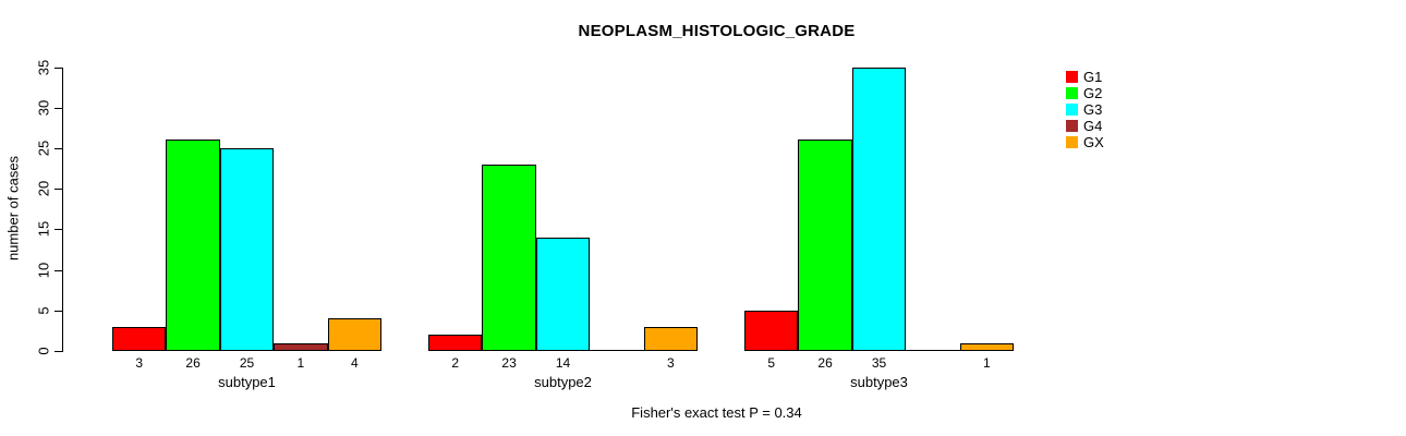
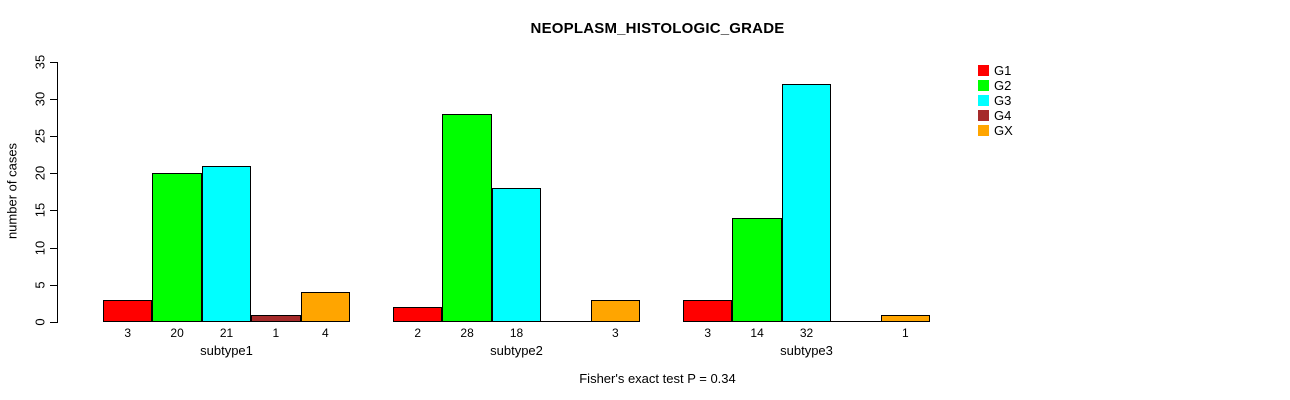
G2/subtype1: 26 -> 20
G3/subtype1: 25 -> 21
G2/subtype2: 23 -> 28
G3/subtype2: 14 -> 18
G1/subtype3: 5 -> 3
G2/subtype3: 26 -> 14
G3/subtype3: 35 -> 32
